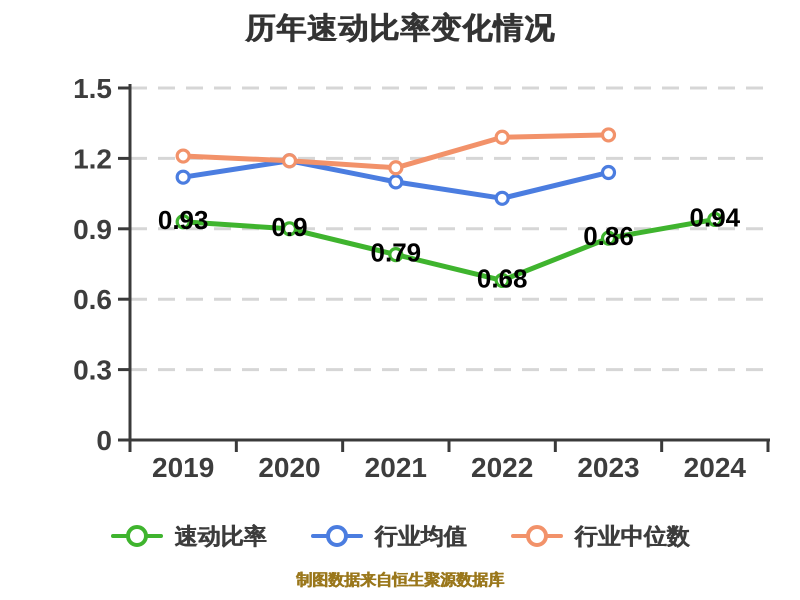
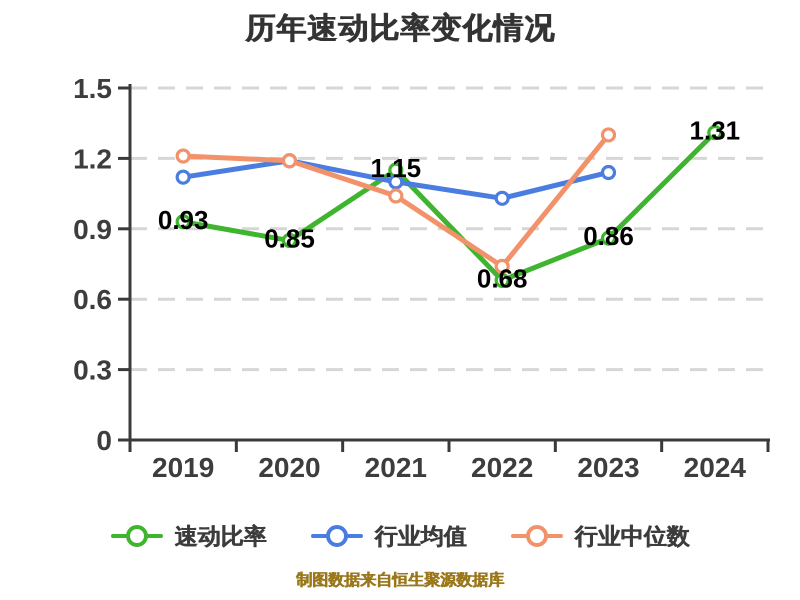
速动比率/2020: 0.9 -> 0.85
速动比率/2021: 0.79 -> 1.15
行业中位数/2021: 1.16 -> 1.04
行业中位数/2022: 1.29 -> 0.74
速动比率/2024: 0.94 -> 1.31
